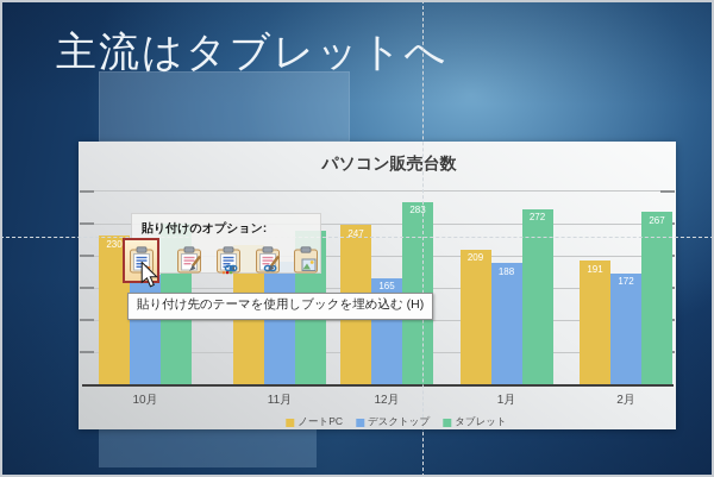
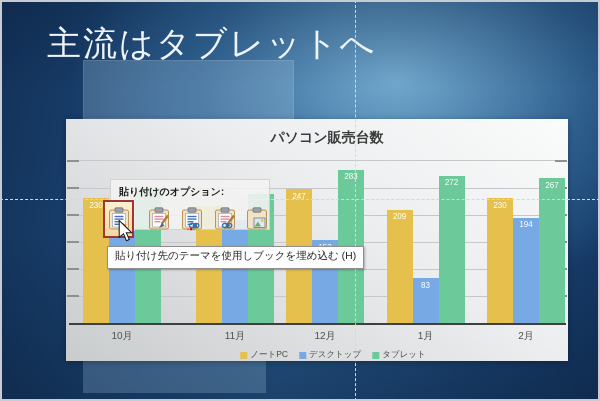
デスクトップ/12月: 165 -> 153
デスクトップ/1月: 188 -> 83
ノートPC/2月: 191 -> 230
デスクトップ/2月: 172 -> 194
